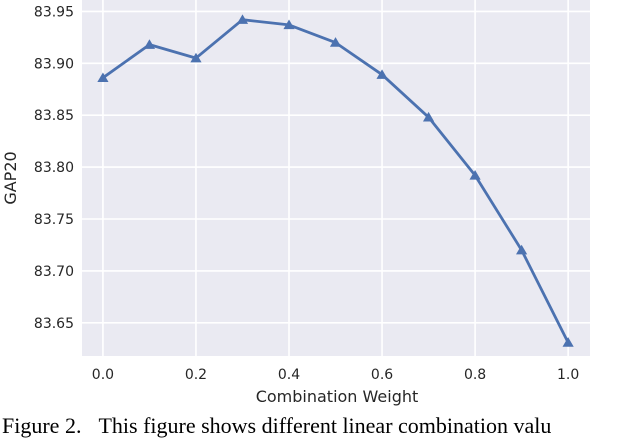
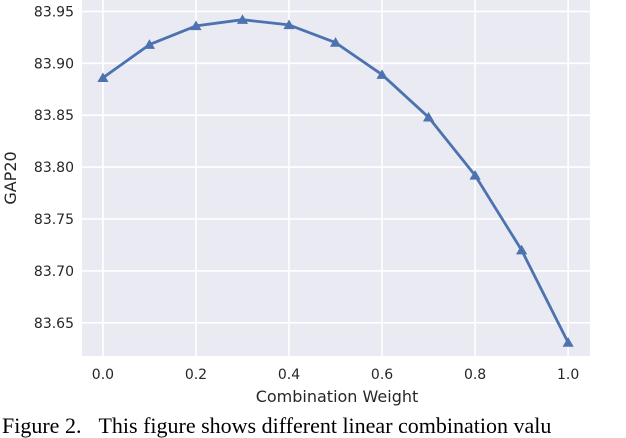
0.2: 83.905 -> 83.936
